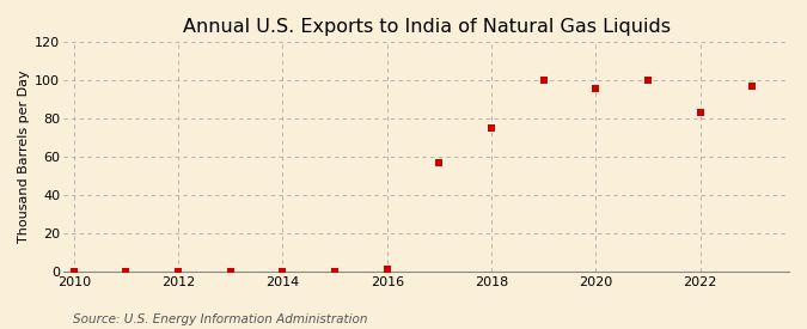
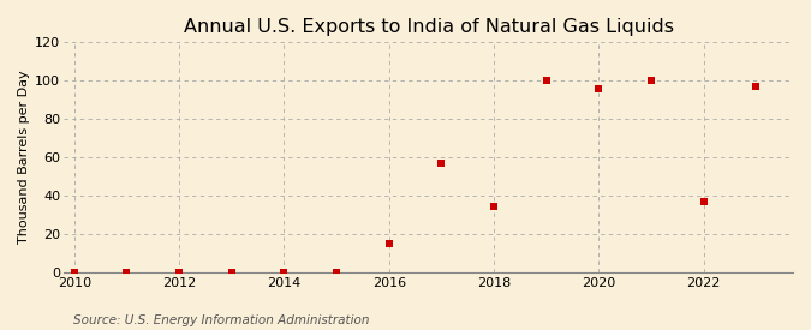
2016: 1 -> 15
2018: 75 -> 34
2022: 83 -> 37
